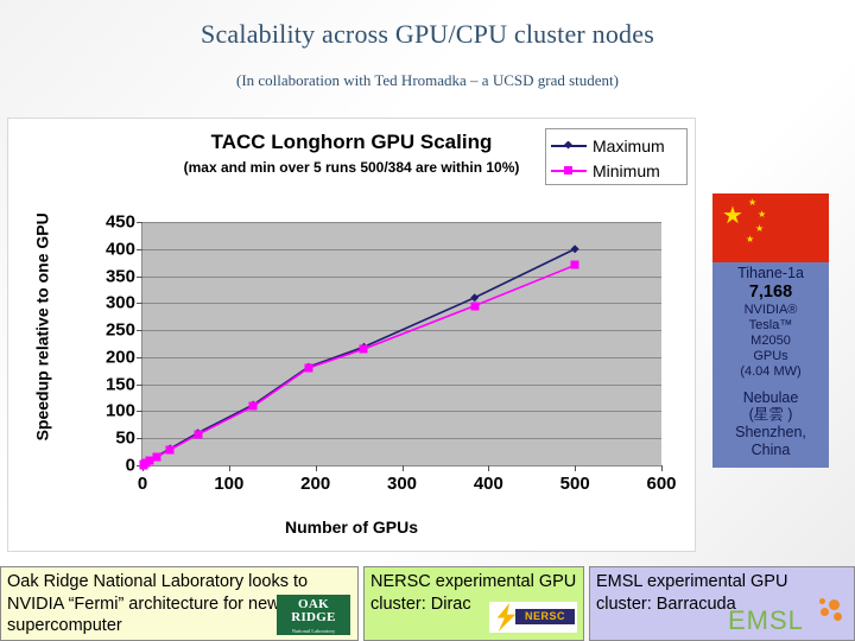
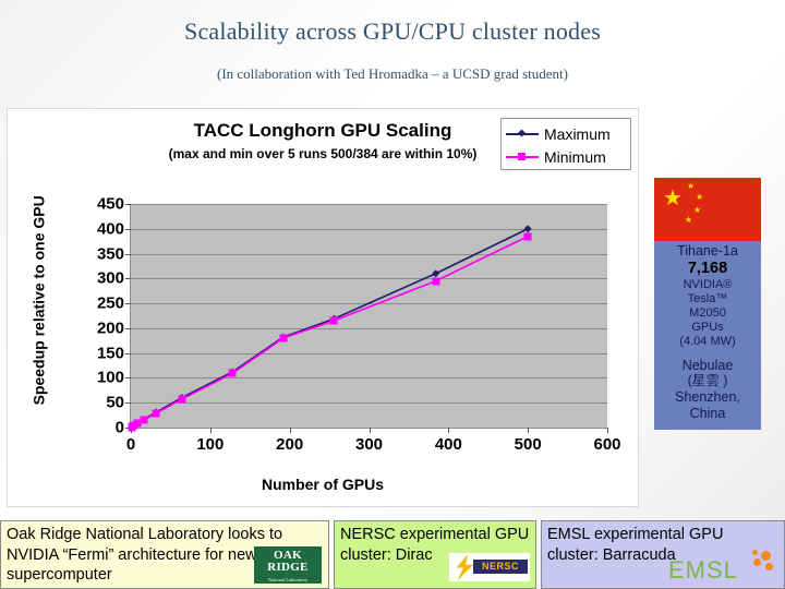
Minimum/500: 370 -> 380
